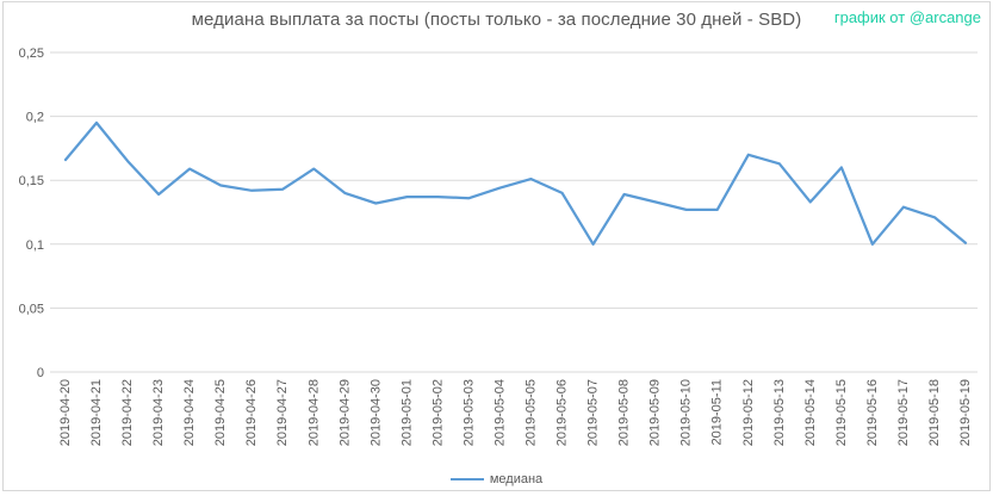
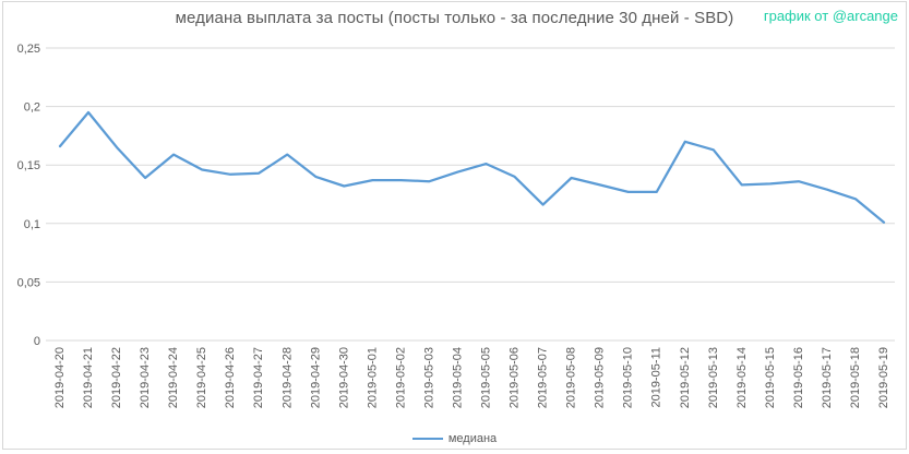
2019-05-07: 0,10 -> 0,12
2019-05-15: 0,16 -> 0,13
2019-05-16: 0,10 -> 0,14
